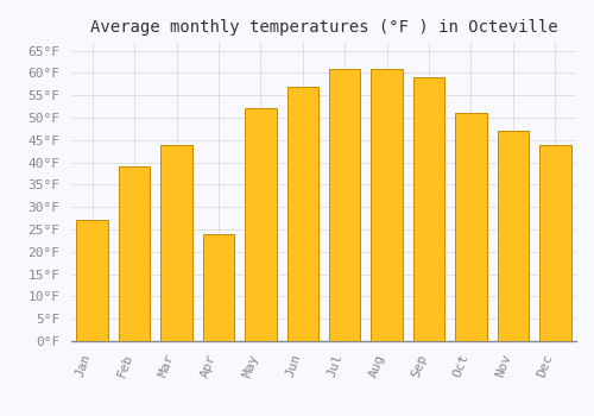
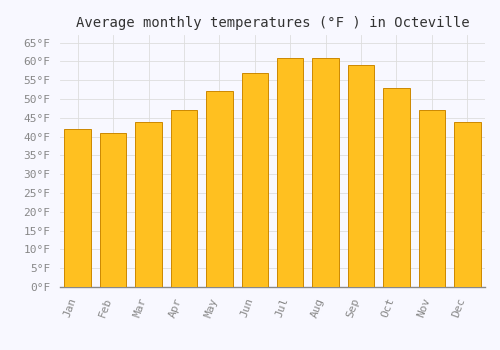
Jan: 27°F -> 42°F
Feb: 39°F -> 41°F
Apr: 24°F -> 47°F
Oct: 51°F -> 53°F
